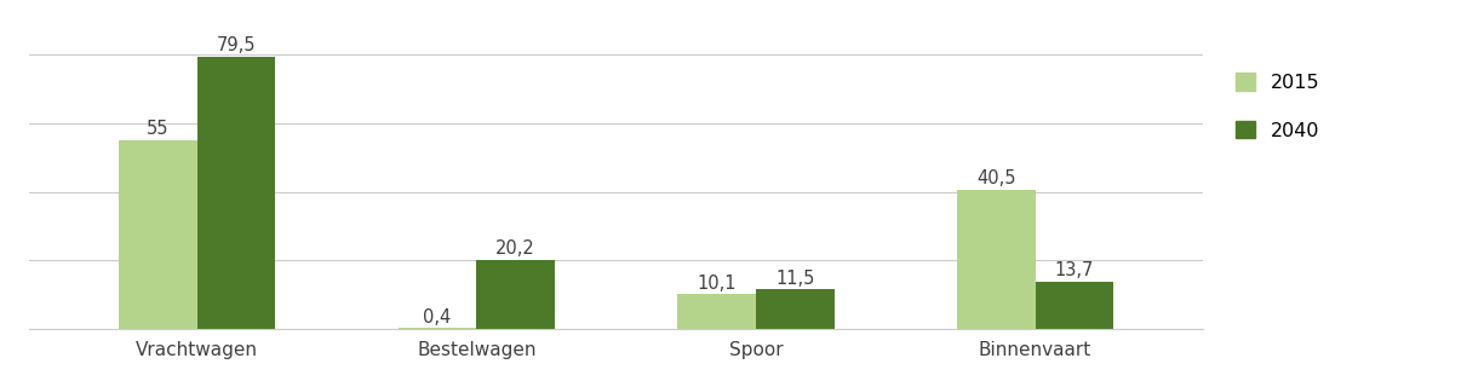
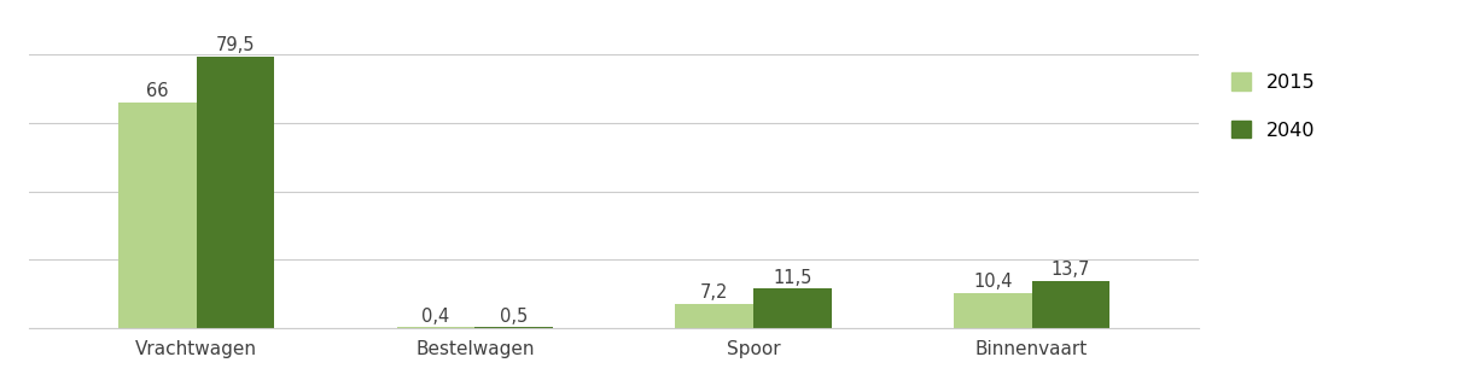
2015/Vrachtwagen: 55 -> 66
2040/Bestelwagen: 20,2 -> 0,5
2015/Spoor: 10,1 -> 7,2
2015/Binnenvaart: 40,5 -> 10,4
